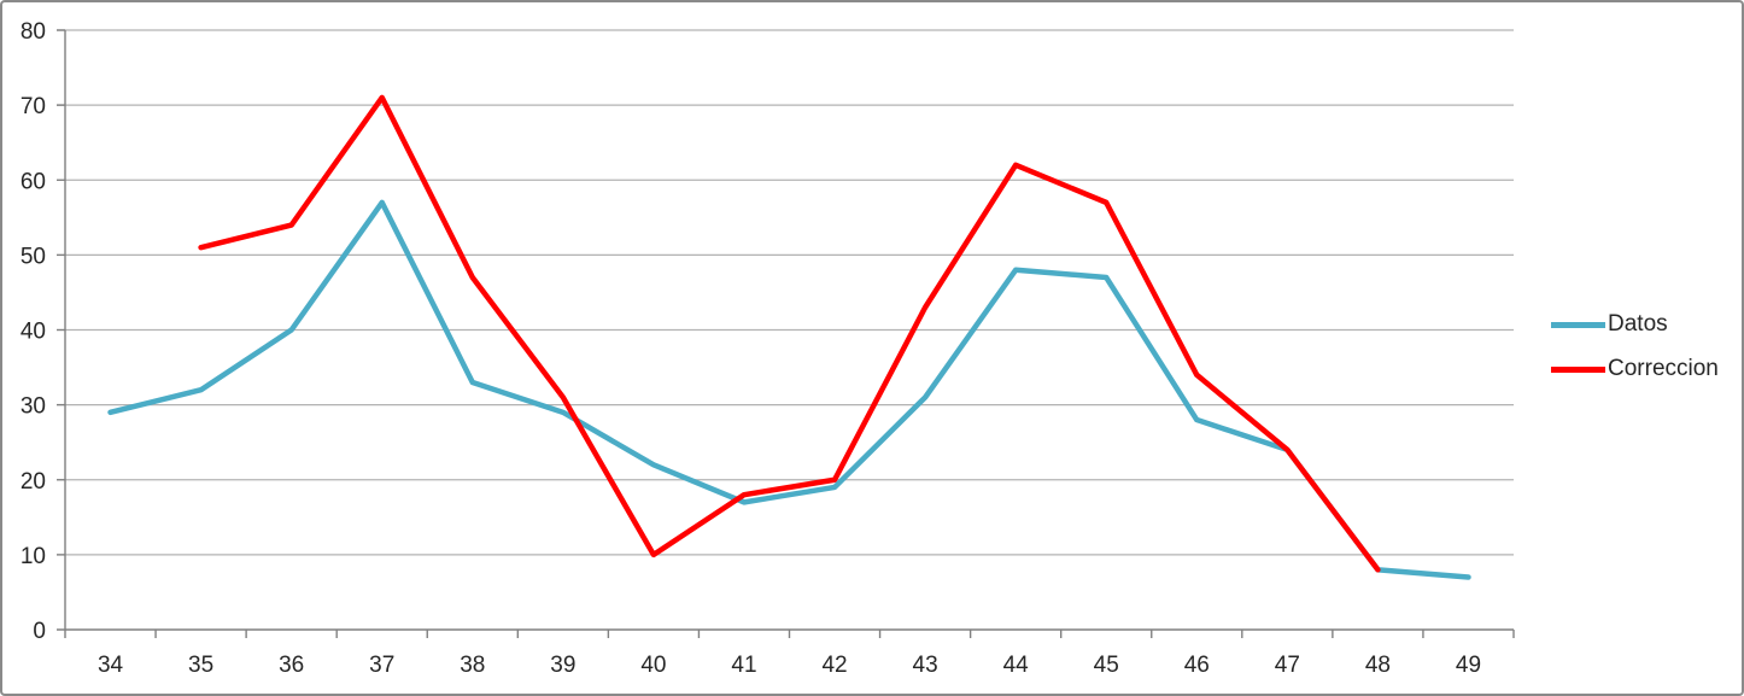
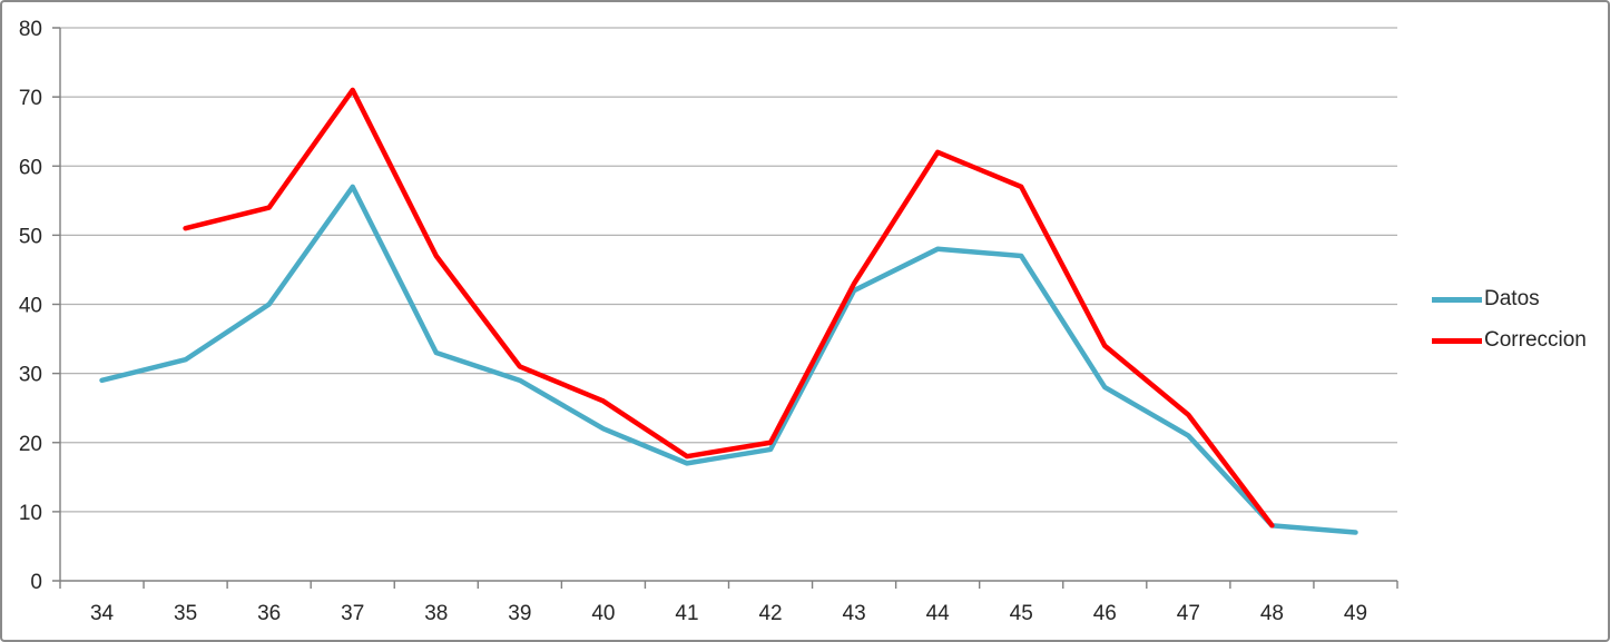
Correccion/40: 10 -> 26
Datos/43: 31 -> 42
Datos/47: 24 -> 21
